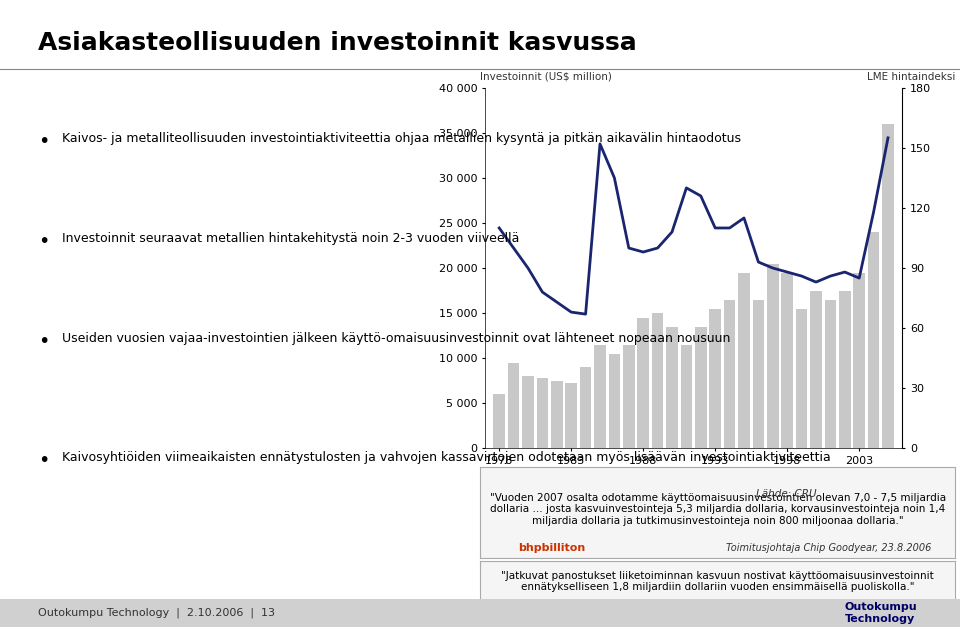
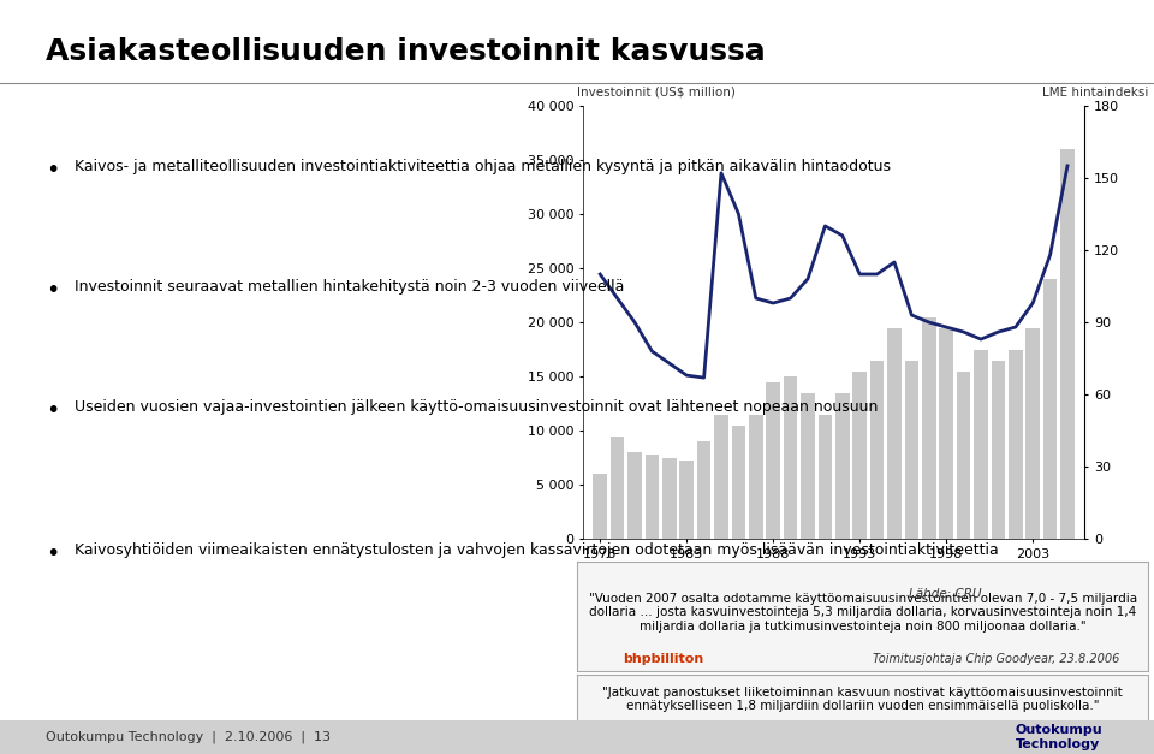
LME hintaindeksi/2003: 85 -> 98
